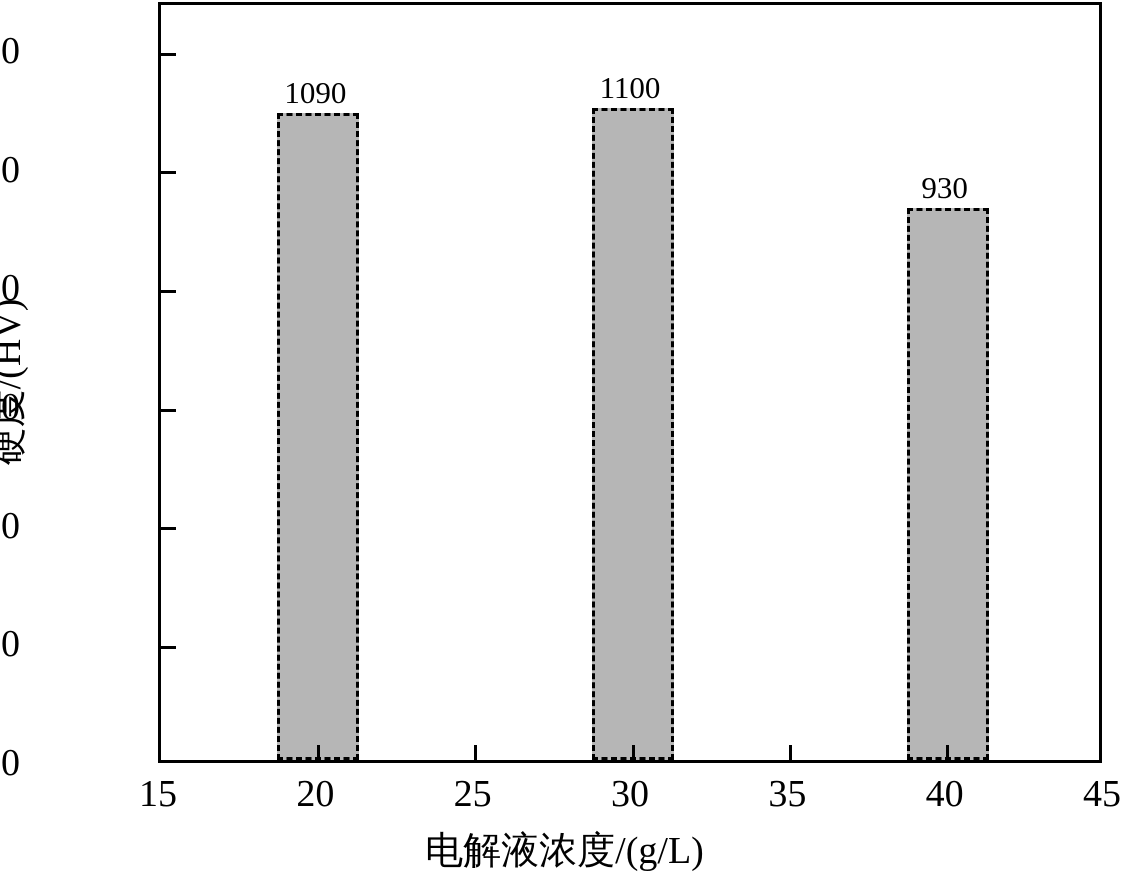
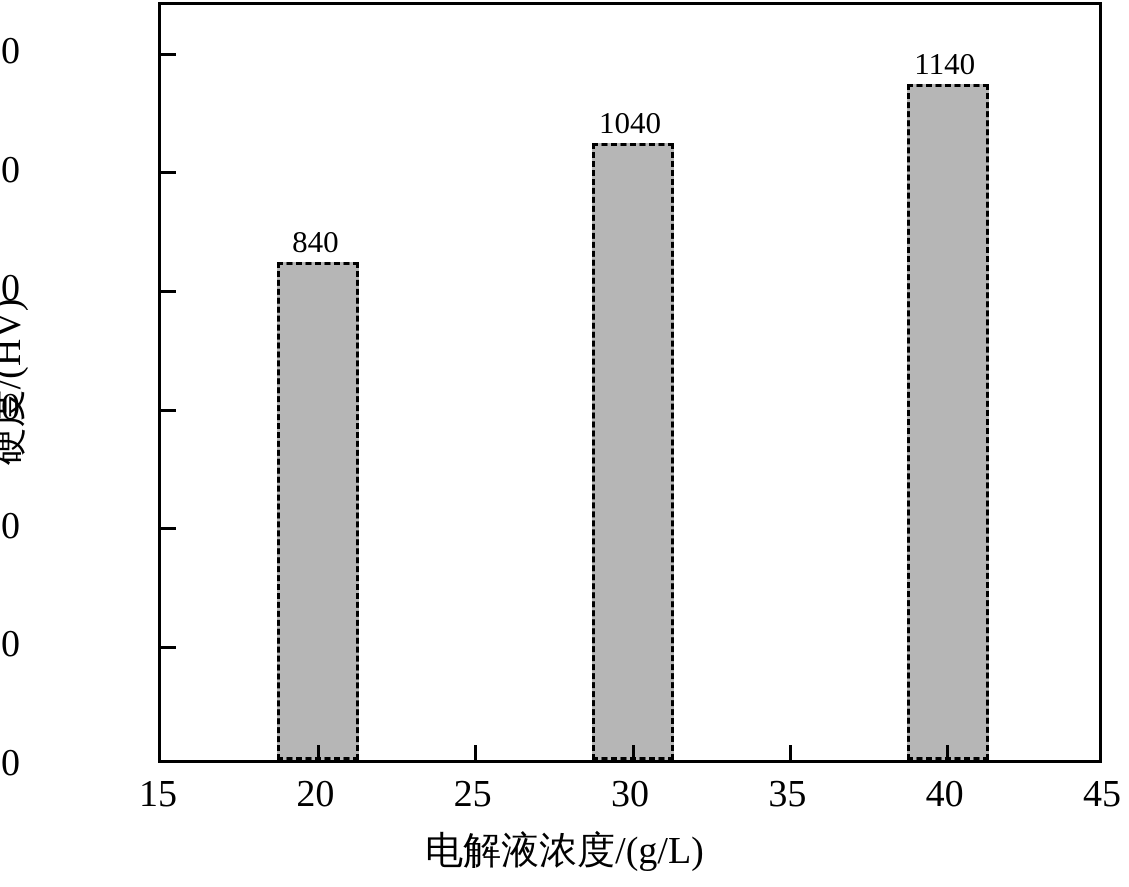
20: 1090 -> 840
30: 1100 -> 1040
40: 930 -> 1140
